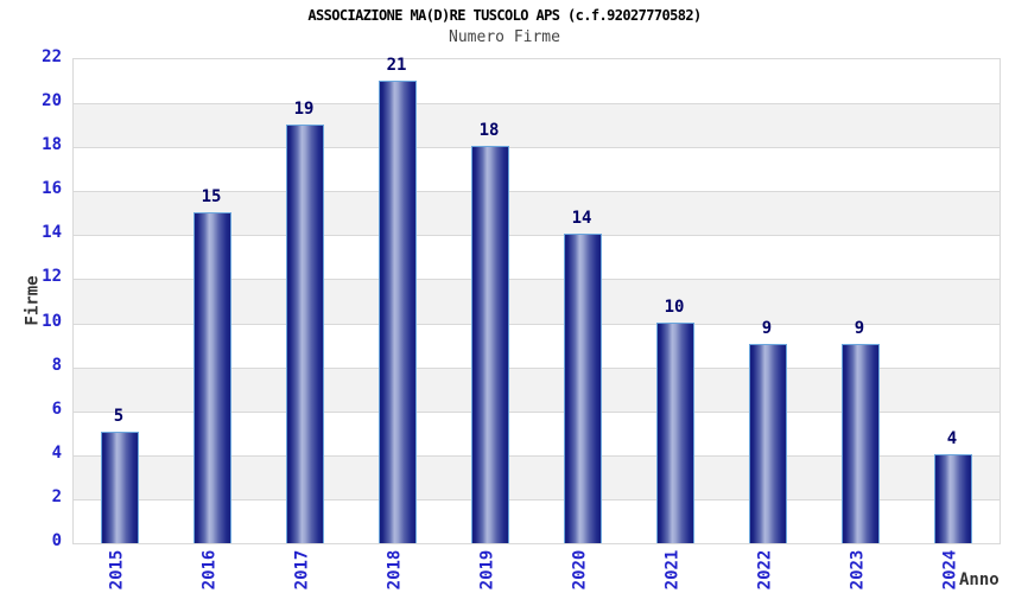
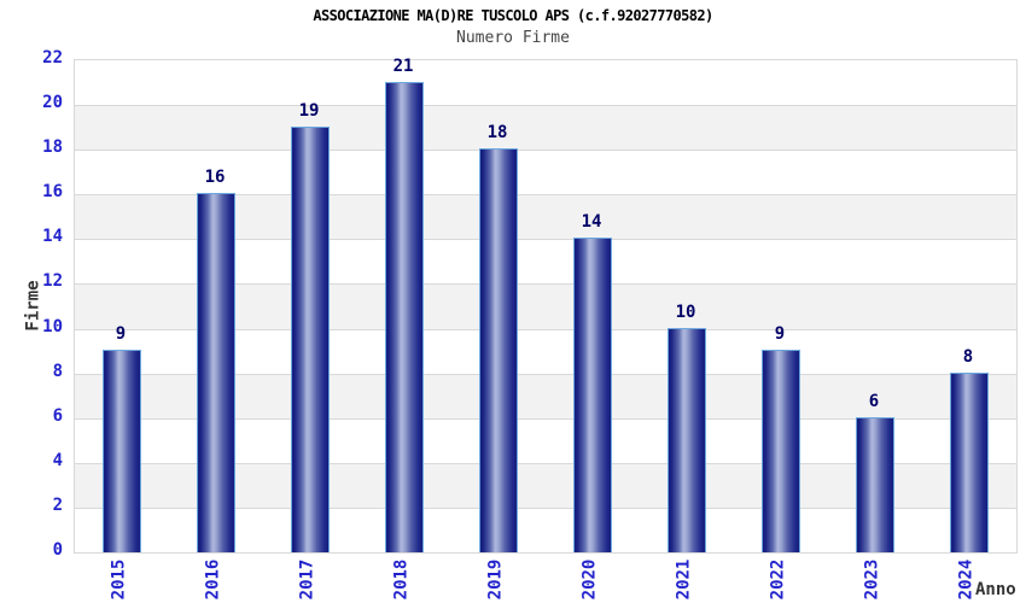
2015: 5 -> 9
2016: 15 -> 16
2023: 9 -> 6
2024: 4 -> 8
